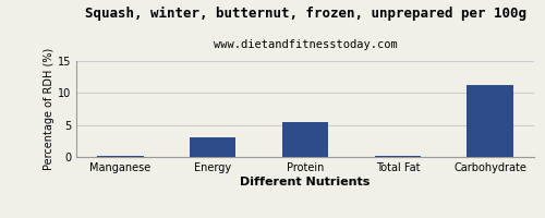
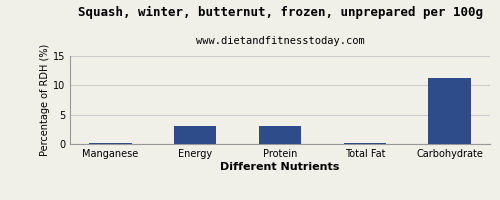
Protein: 5.4 -> 3.0
